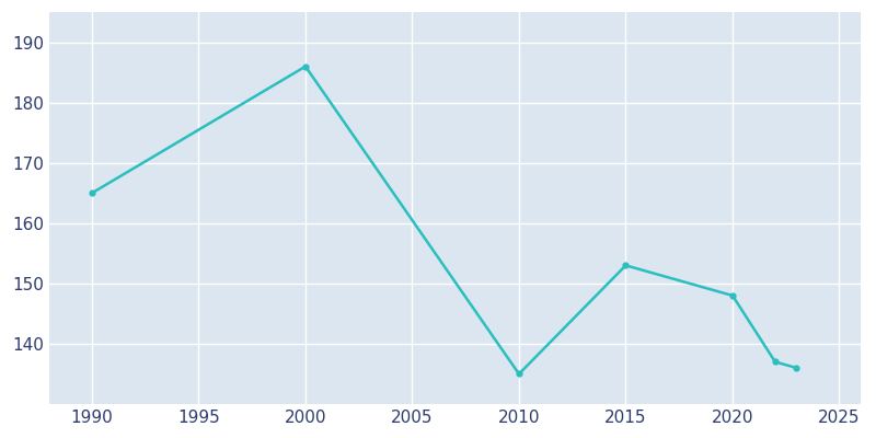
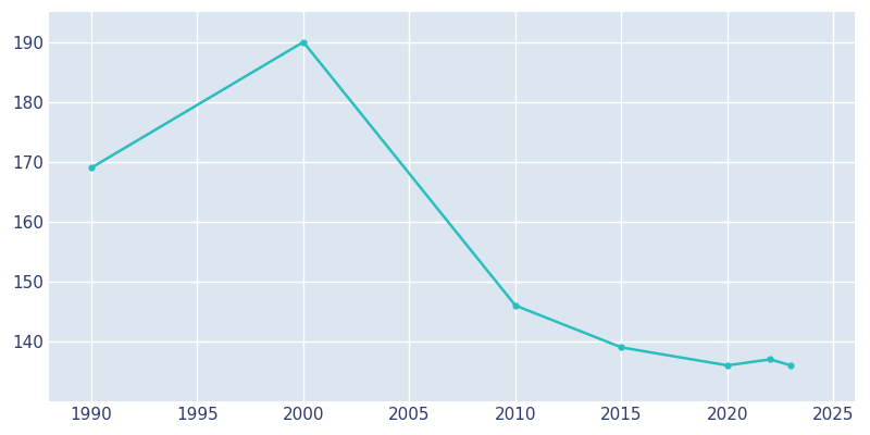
1990: 165 -> 169
2000: 186 -> 190
2010: 135 -> 146
2015: 153 -> 139
2020: 148 -> 136
